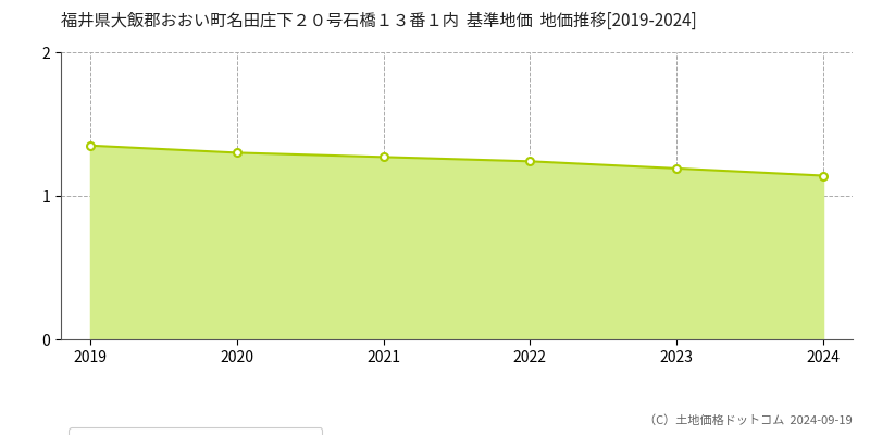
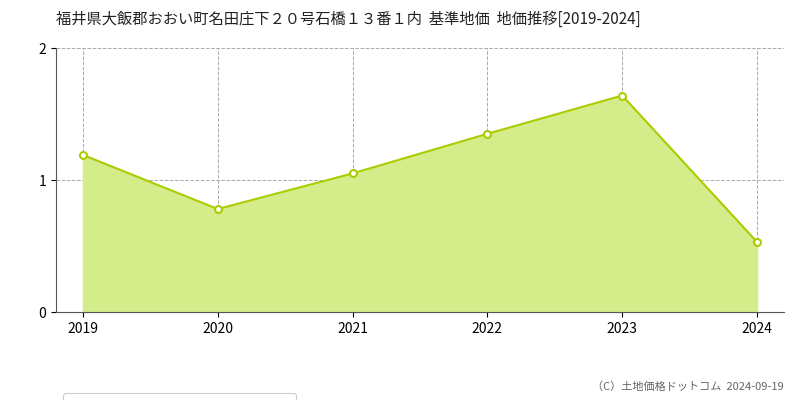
2019: 1.35 -> 1.19
2020: 1.30 -> 0.78
2021: 1.27 -> 1.05
2022: 1.24 -> 1.35
2023: 1.19 -> 1.64
2024: 1.14 -> 0.53
